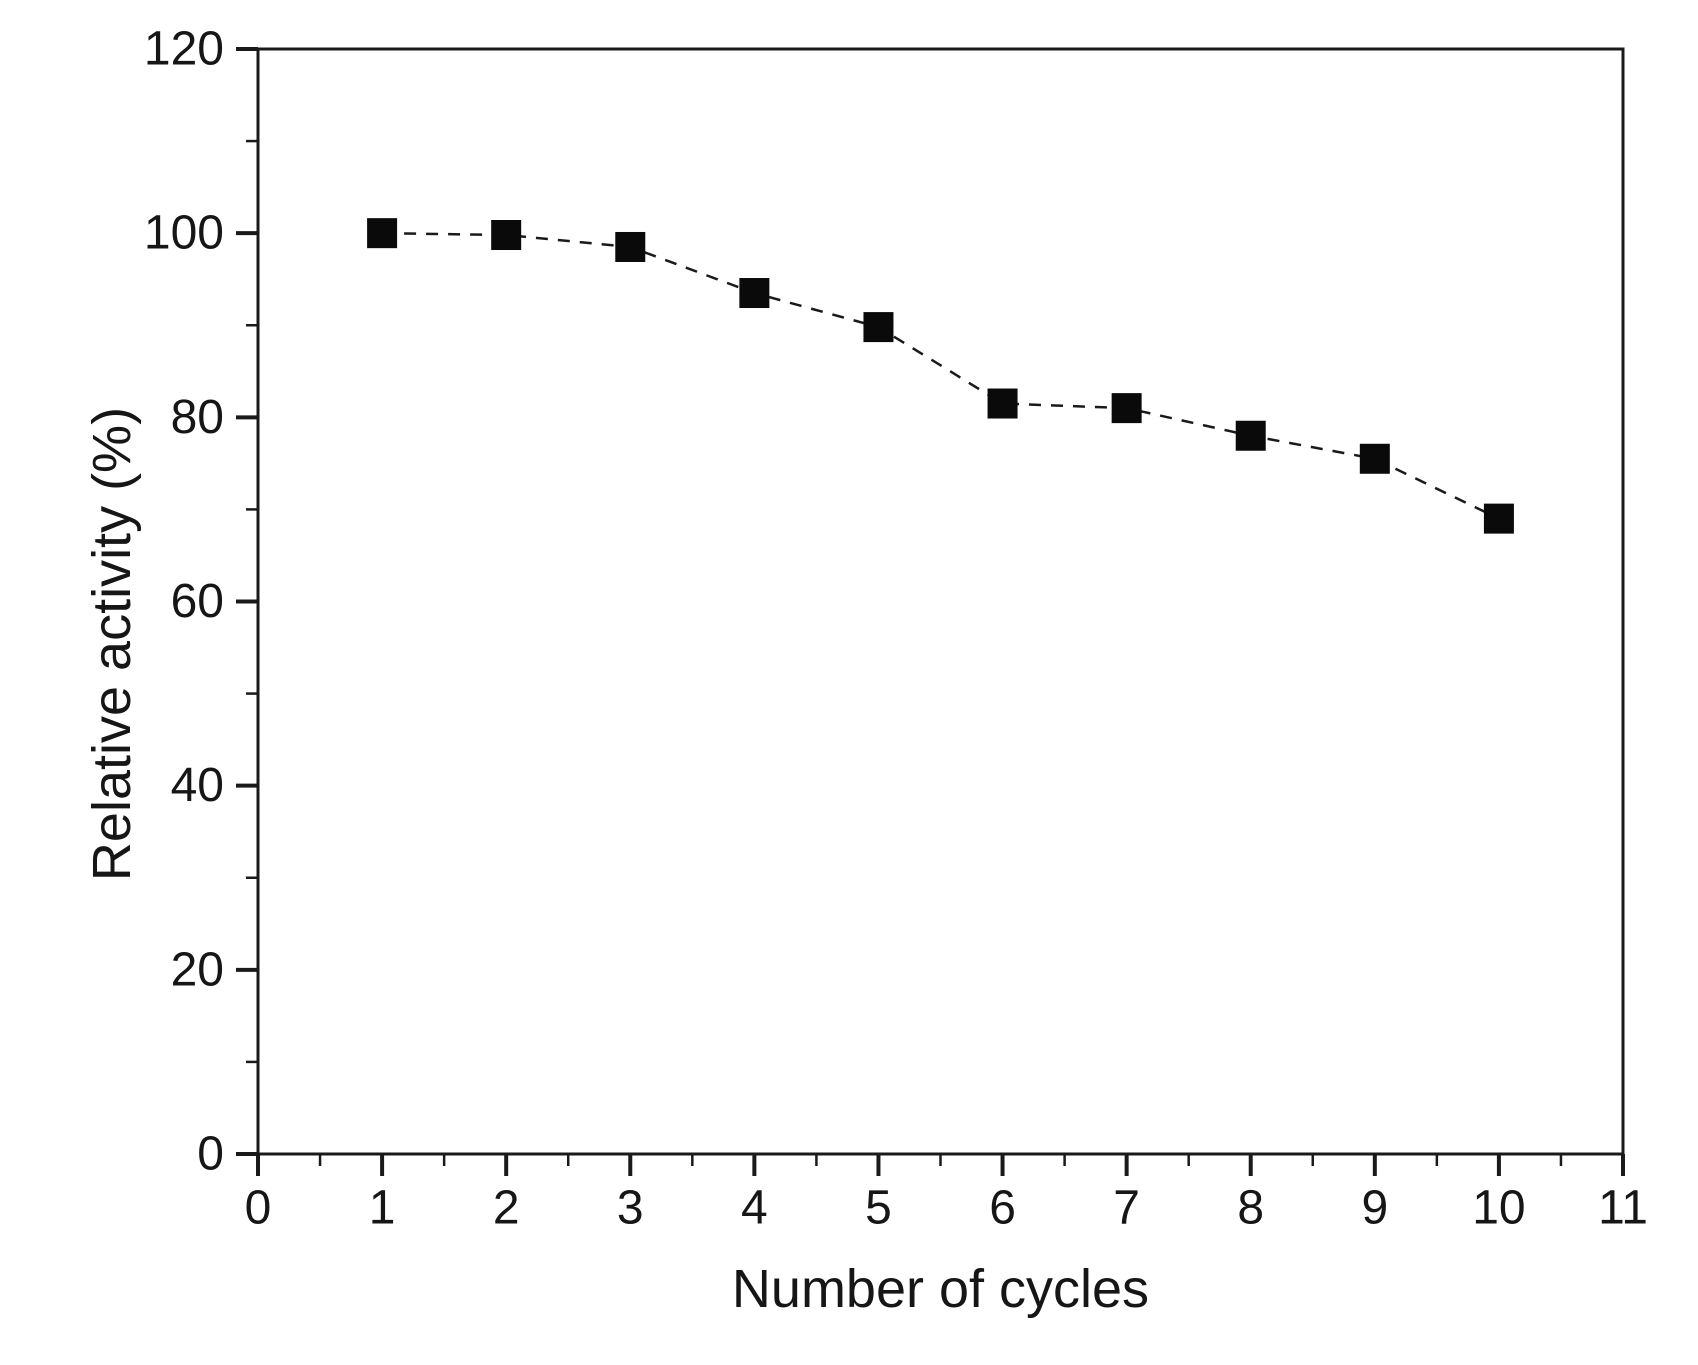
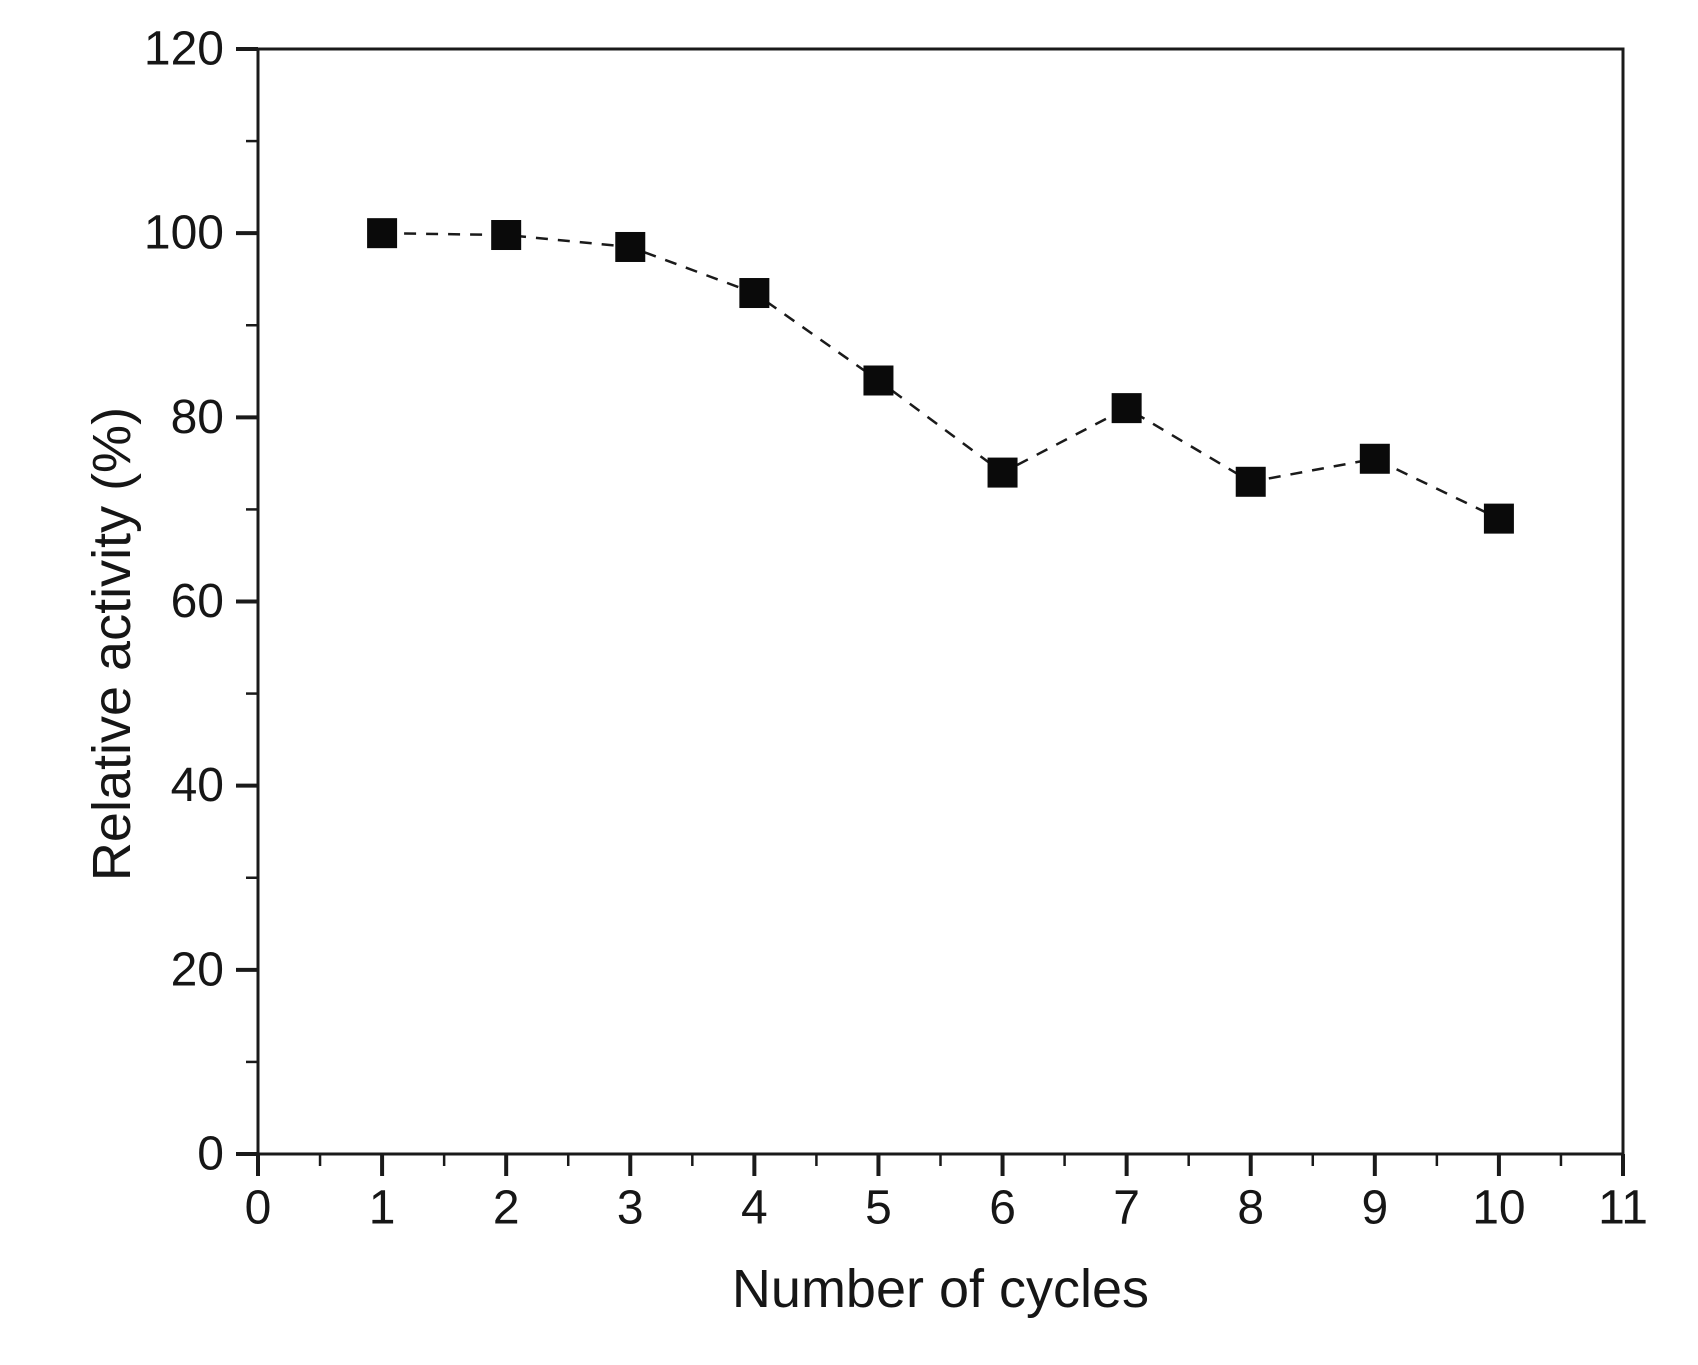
5: 90 -> 84
6: 82 -> 74
8: 78 -> 73
